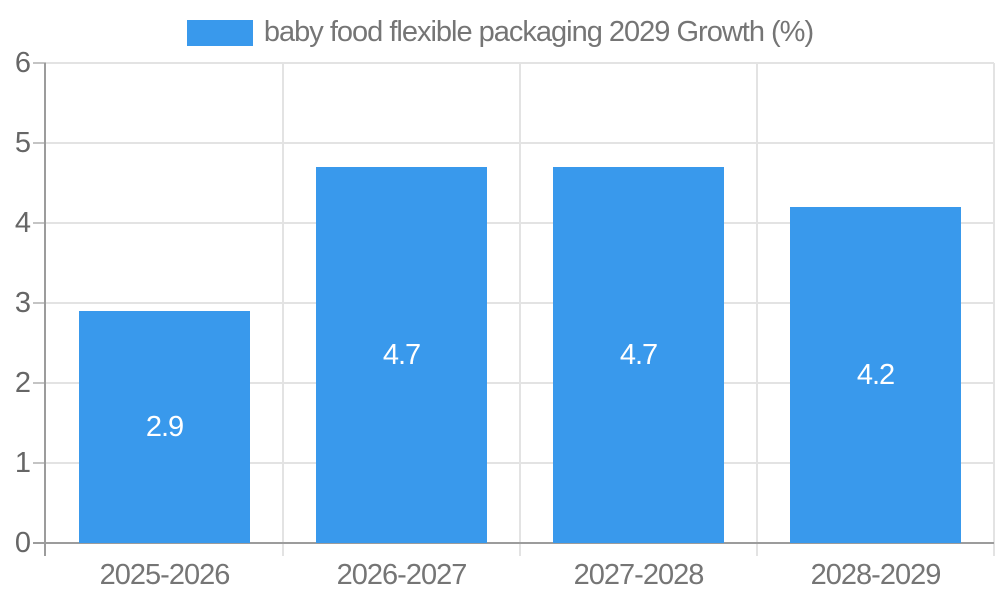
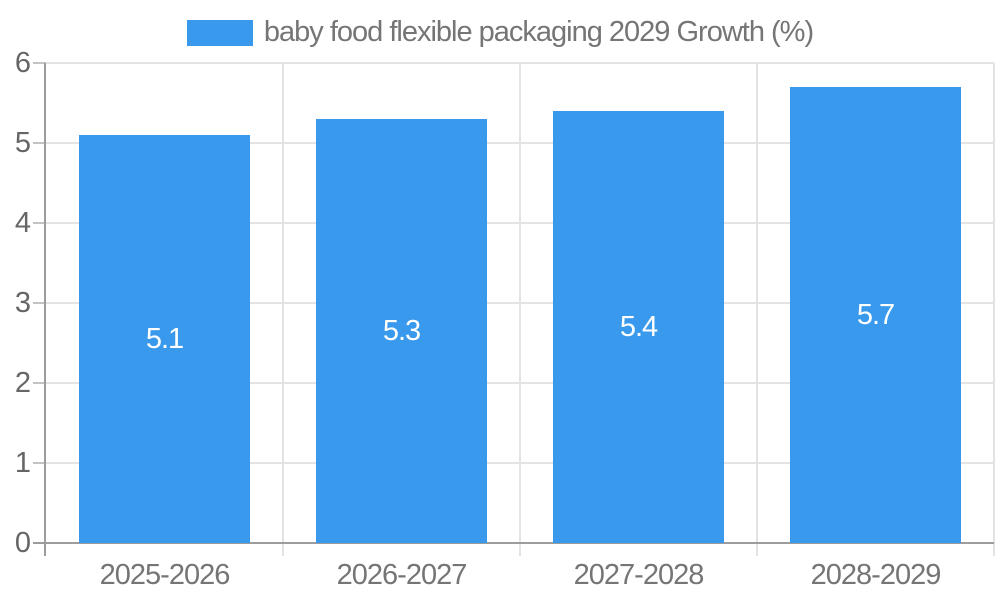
2025-2026: 2.9 -> 5.1
2026-2027: 4.7 -> 5.3
2027-2028: 4.7 -> 5.4
2028-2029: 4.2 -> 5.7
